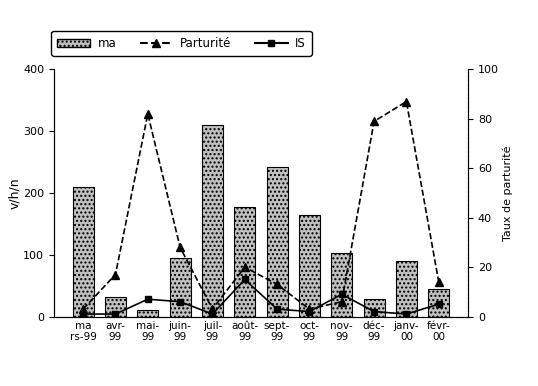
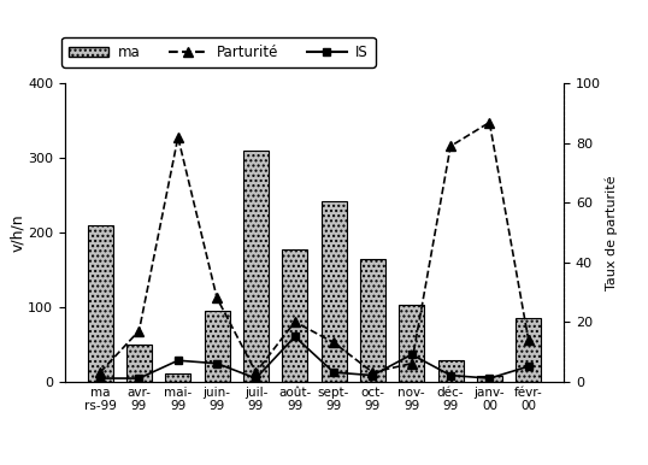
ma/avr- 99: 32 -> 50
ma/janv- 00: 90 -> 8
ma/févr- 00: 44 -> 85
